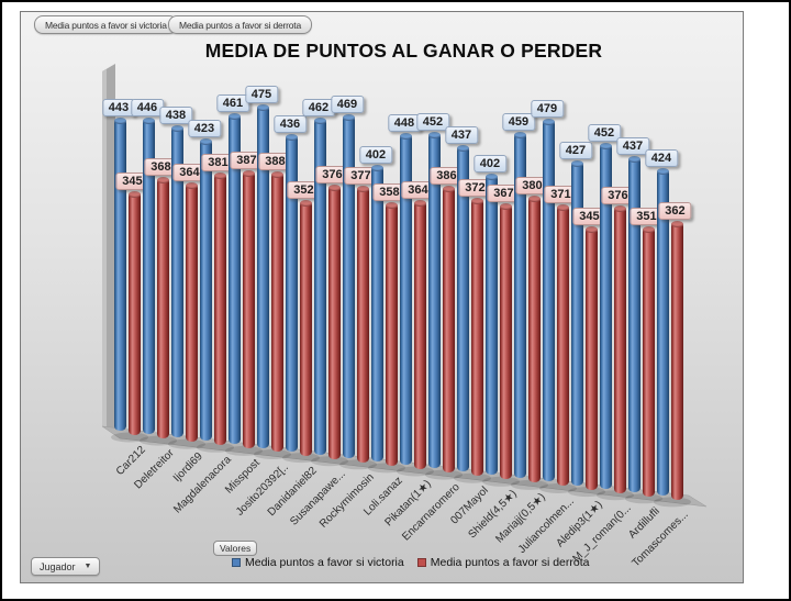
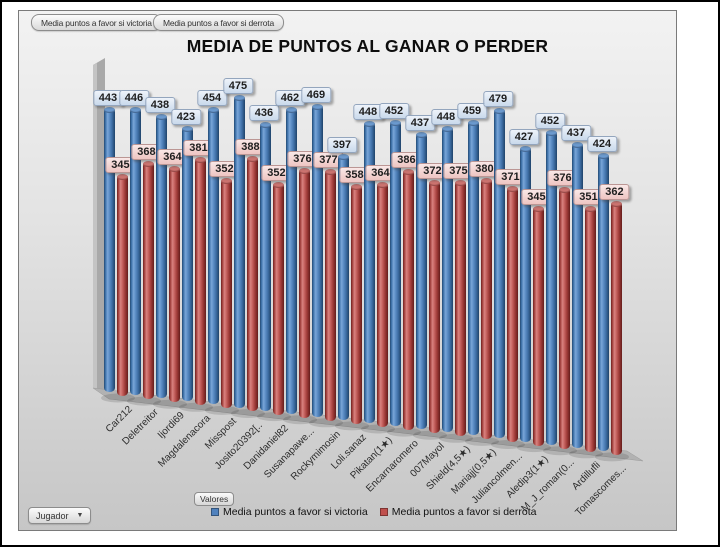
Media puntos a favor si victoria/Misspost: 461 -> 454
Media puntos a favor si derrota/Misspost: 387 -> 352
Media puntos a favor si victoria/Loli.sanaz: 402 -> 397
Media puntos a favor si victoria/Shield(4,5★): 402 -> 448
Media puntos a favor si derrota/Shield(4,5★): 367 -> 375
